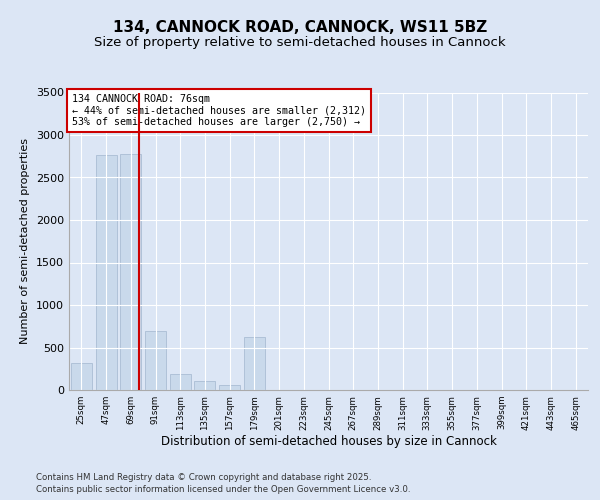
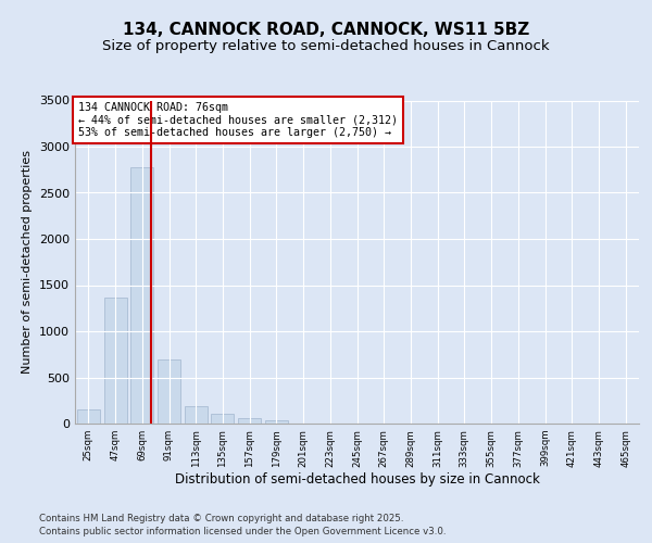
25sqm: 320 -> 150
47sqm: 2760 -> 1360
179sqm: 620 -> 40
